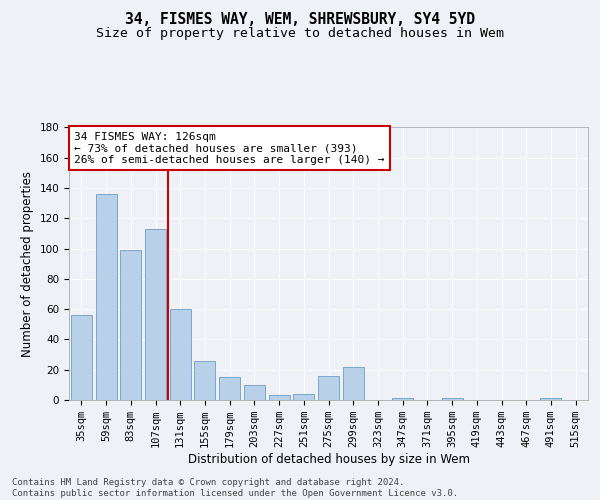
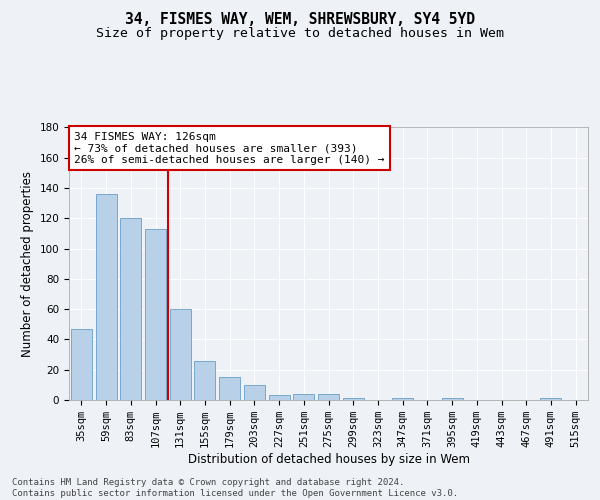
35sqm: 56 -> 47
83sqm: 99 -> 120
275sqm: 16 -> 4
299sqm: 22 -> 1
